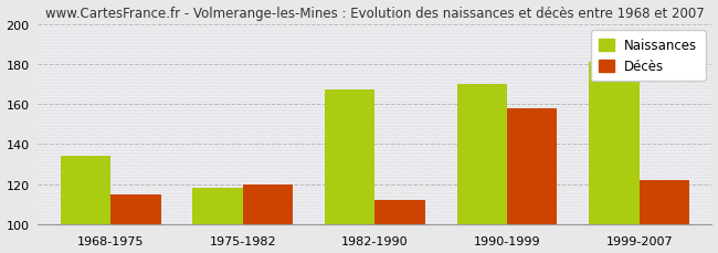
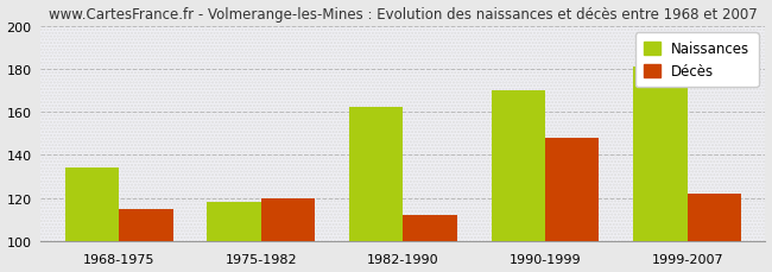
Naissances/1982-1990: 167 -> 162
Décès/1990-1999: 158 -> 148
